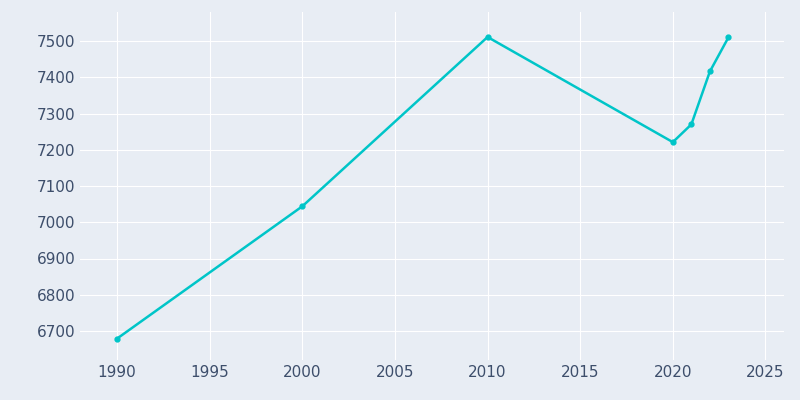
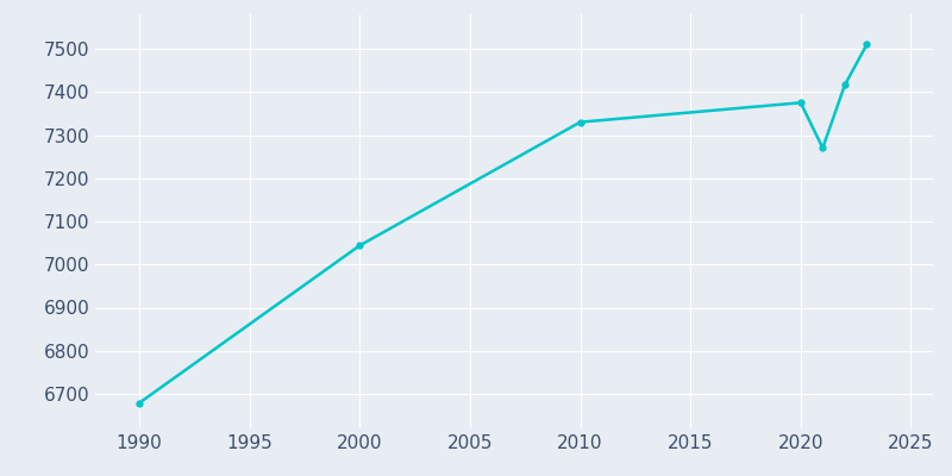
2010: 7511 -> 7330
2020: 7221 -> 7375
